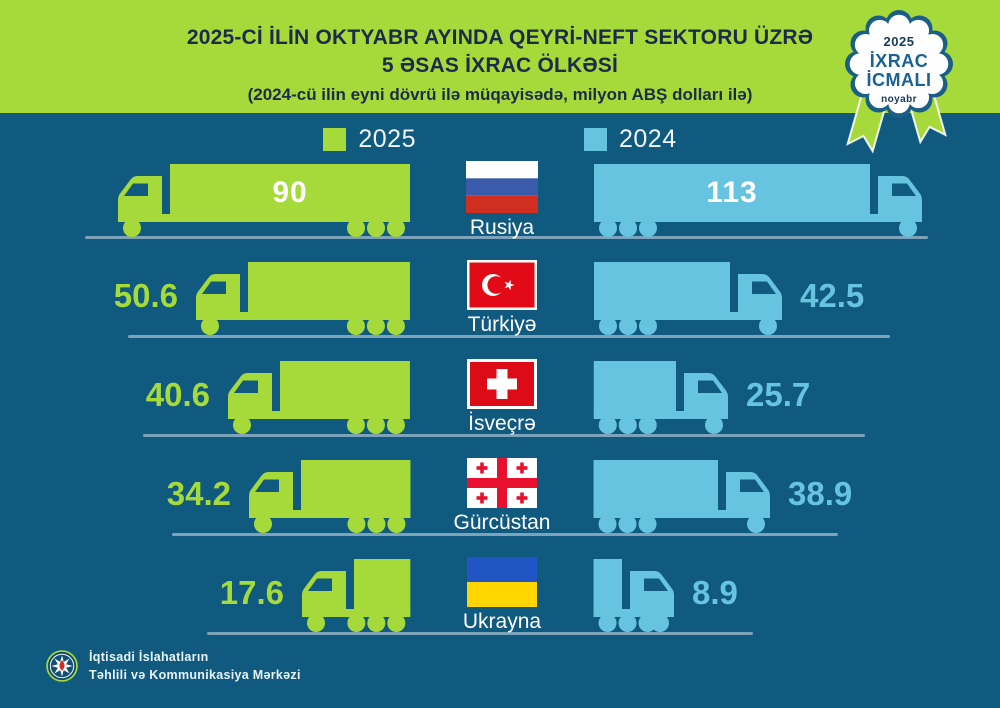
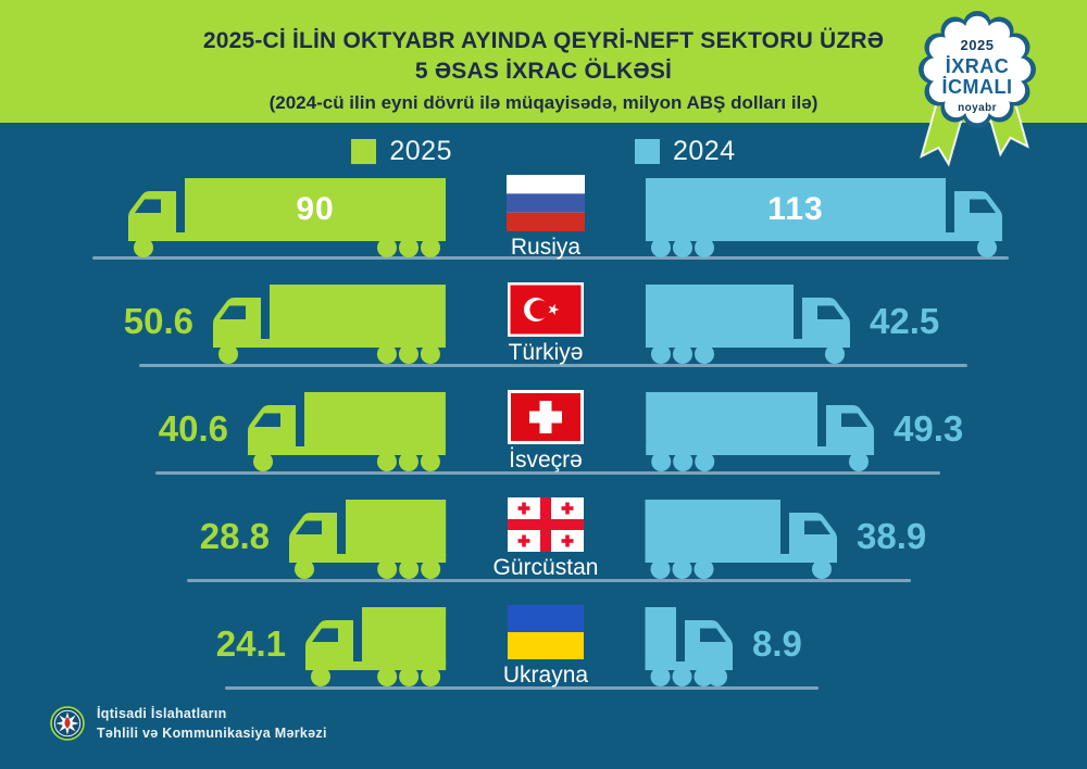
2024/İsveçrə: 25.7 -> 49.3
2025/Gürcüstan: 34.2 -> 28.8
2025/Ukrayna: 17.6 -> 24.1
